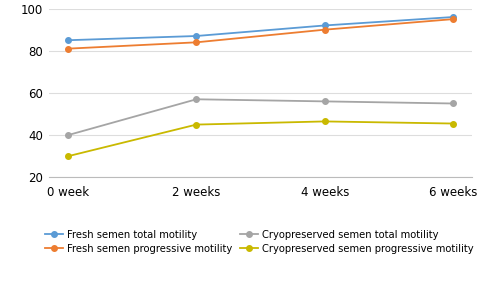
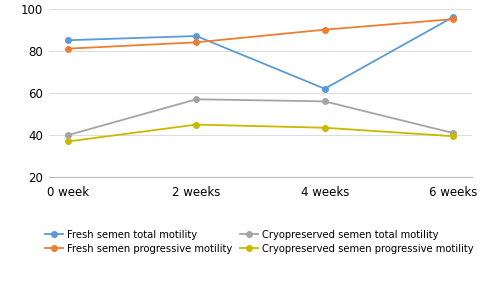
Cryopreserved semen progressive motility/0 week: 30.0 -> 37.0
Fresh semen total motility/4 weeks: 92 -> 62
Cryopreserved semen progressive motility/4 weeks: 46.5 -> 43.5
Cryopreserved semen total motility/6 weeks: 55 -> 41
Cryopreserved semen progressive motility/6 weeks: 45.5 -> 39.5
